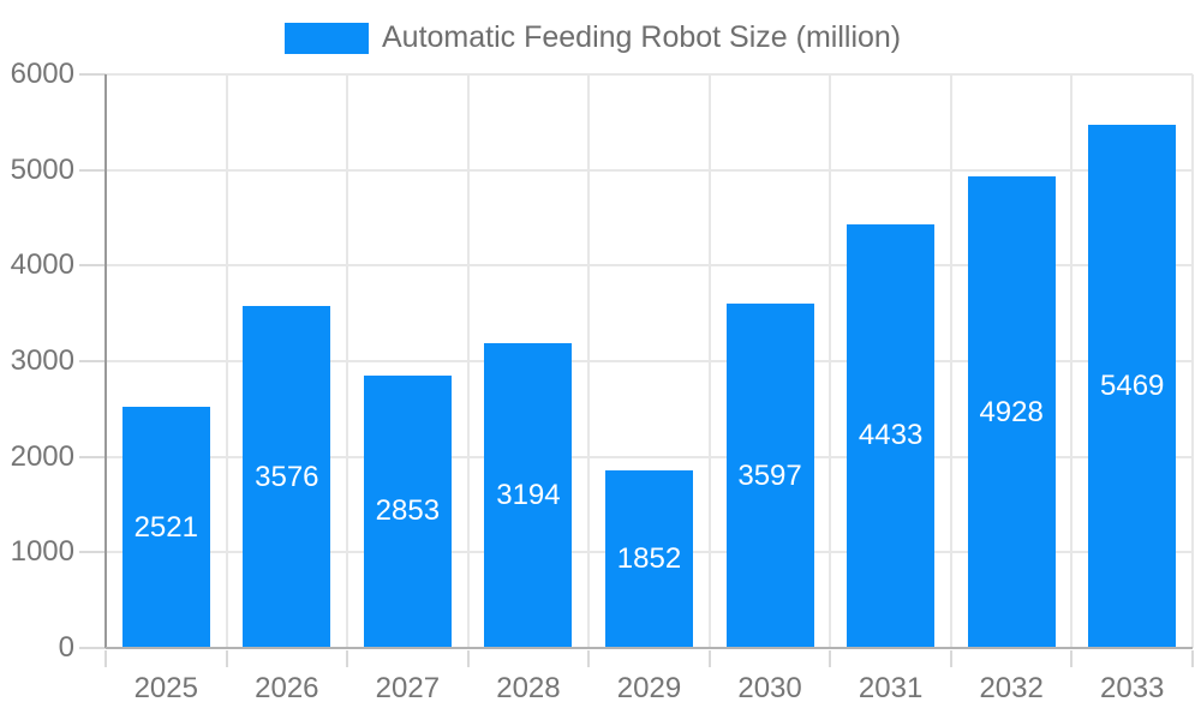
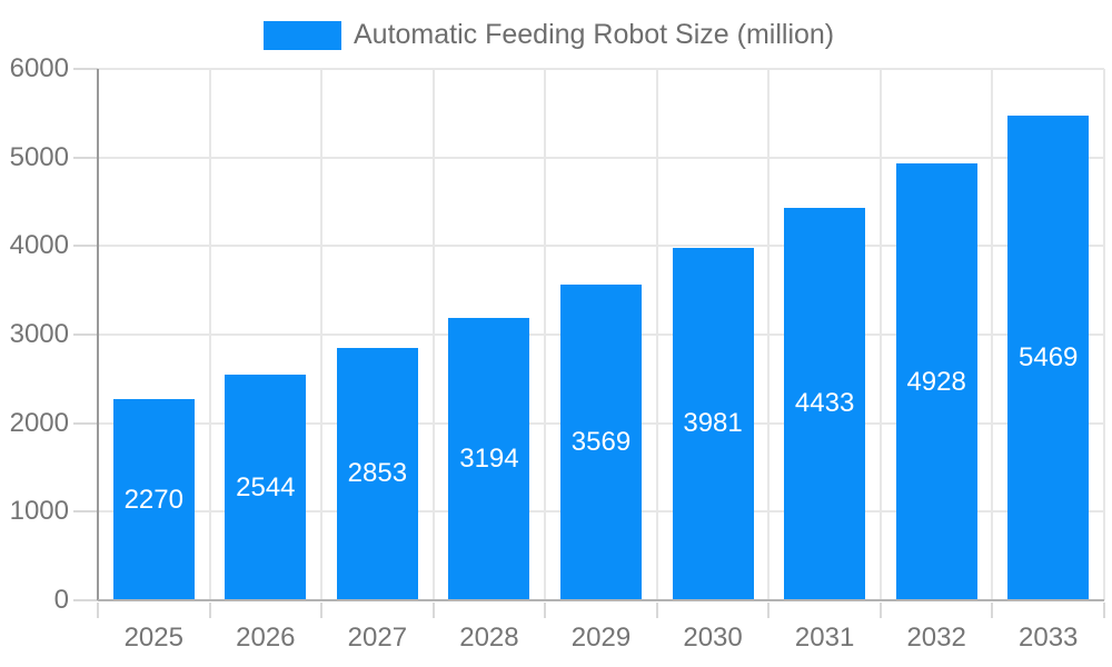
2025: 2521 -> 2270
2026: 3576 -> 2544
2029: 1852 -> 3569
2030: 3597 -> 3981
